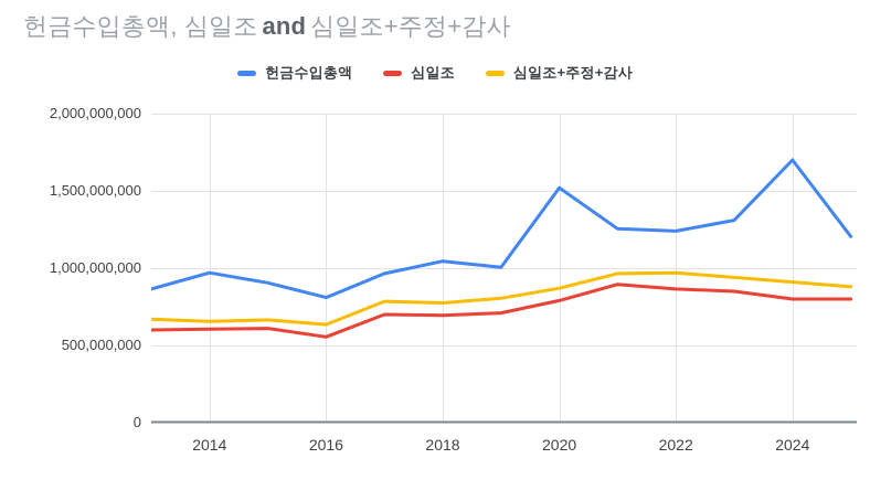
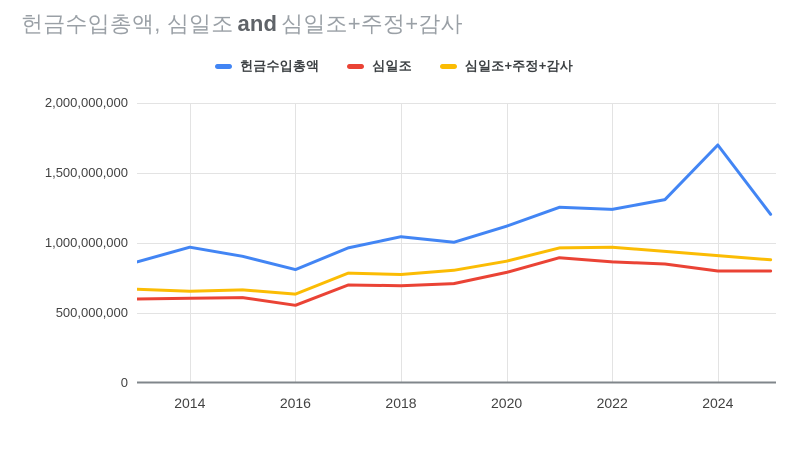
헌금수입총액/2020: 1520000000 -> 1120000000
